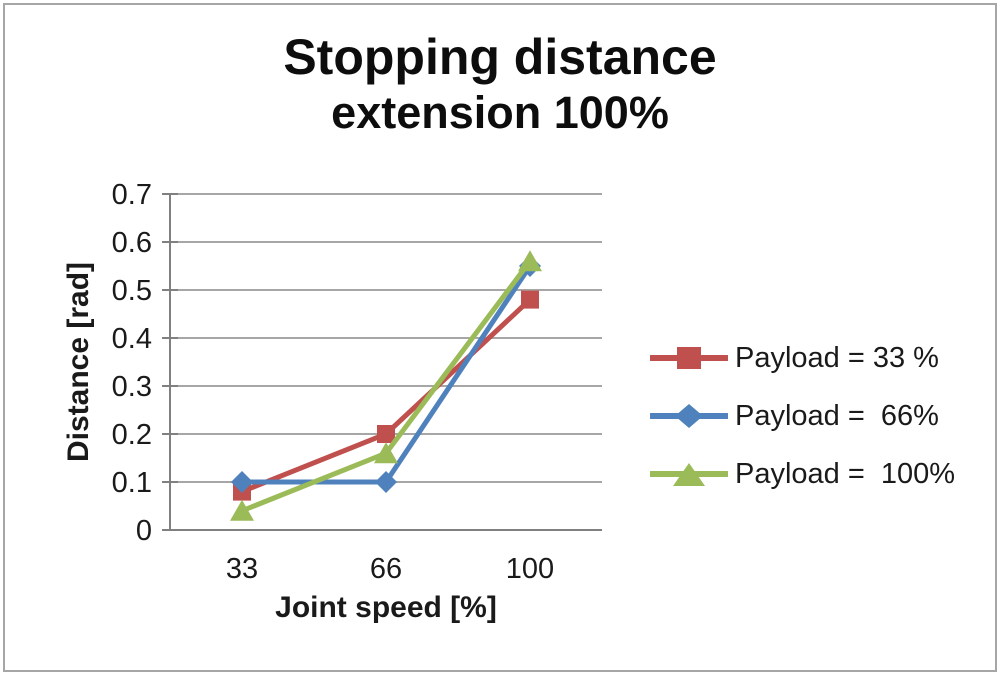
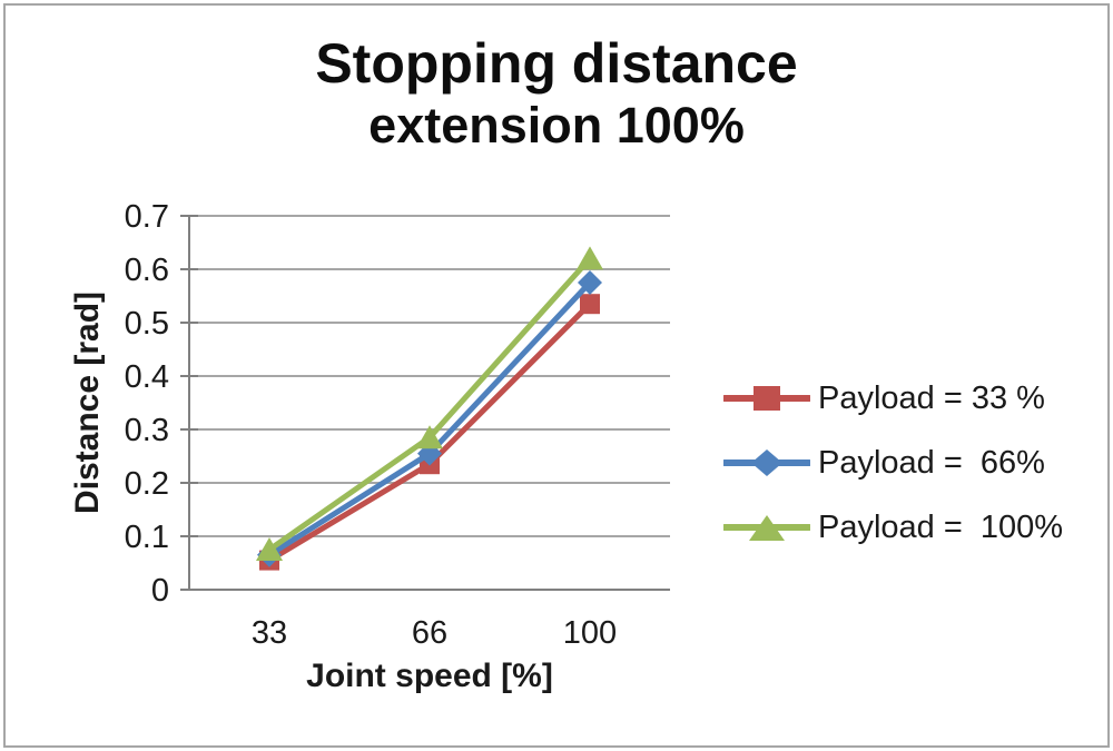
Payload = 33 %/33: 0.08 -> 0.06
Payload = 66%/33: 0.10 -> 0.07
Payload = 100%/33: 0.04 -> 0.07
Payload = 33 %/66: 0.20 -> 0.23
Payload = 66%/66: 0.10 -> 0.26
Payload = 100%/66: 0.16 -> 0.28
Payload = 33 %/100: 0.48 -> 0.54
Payload = 66%/100: 0.55 -> 0.57
Payload = 100%/100: 0.56 -> 0.62
